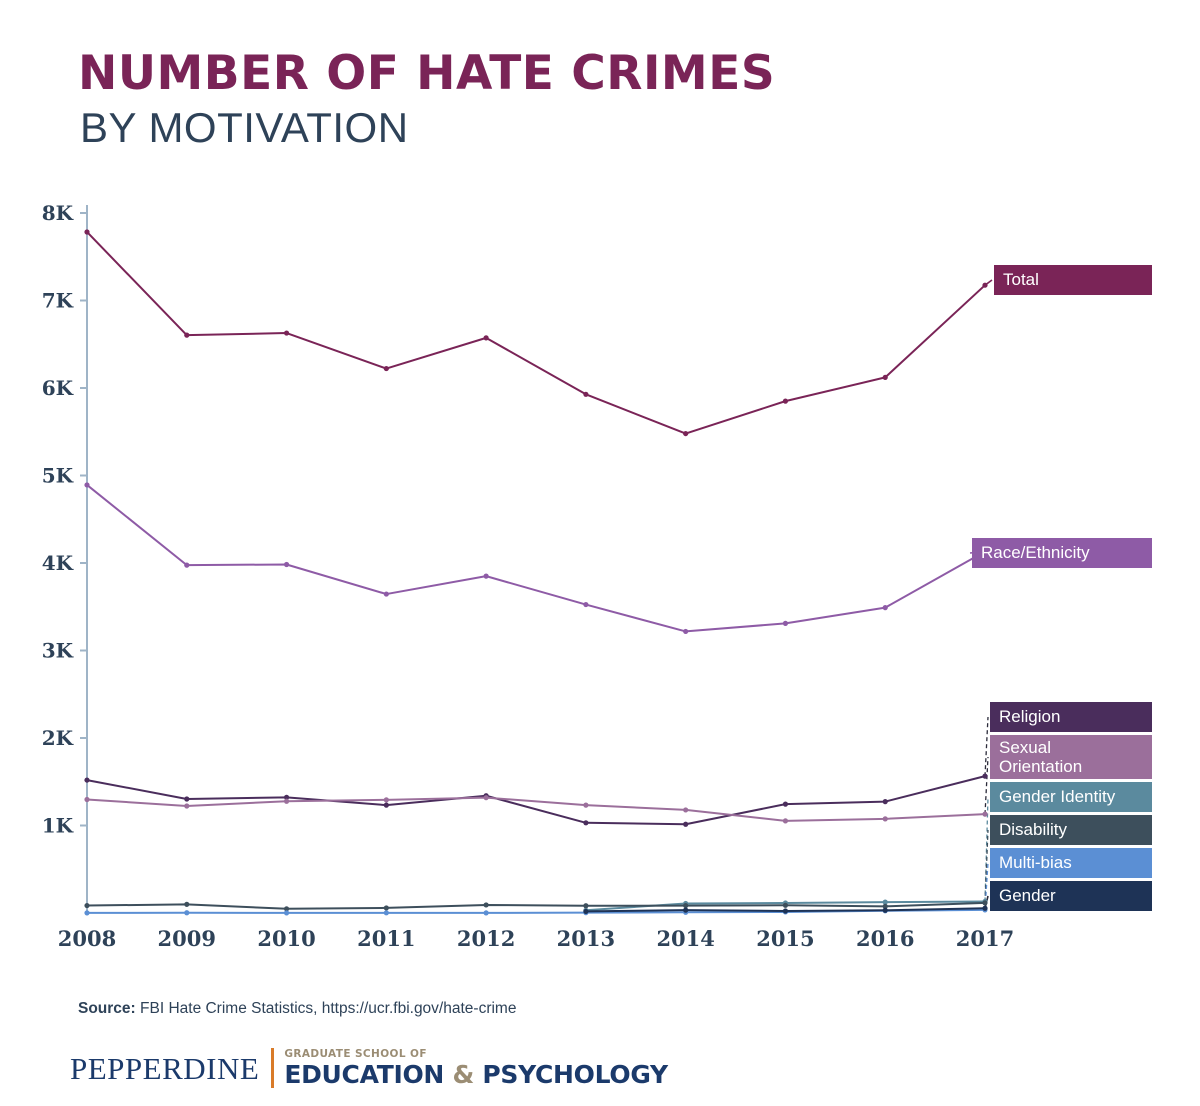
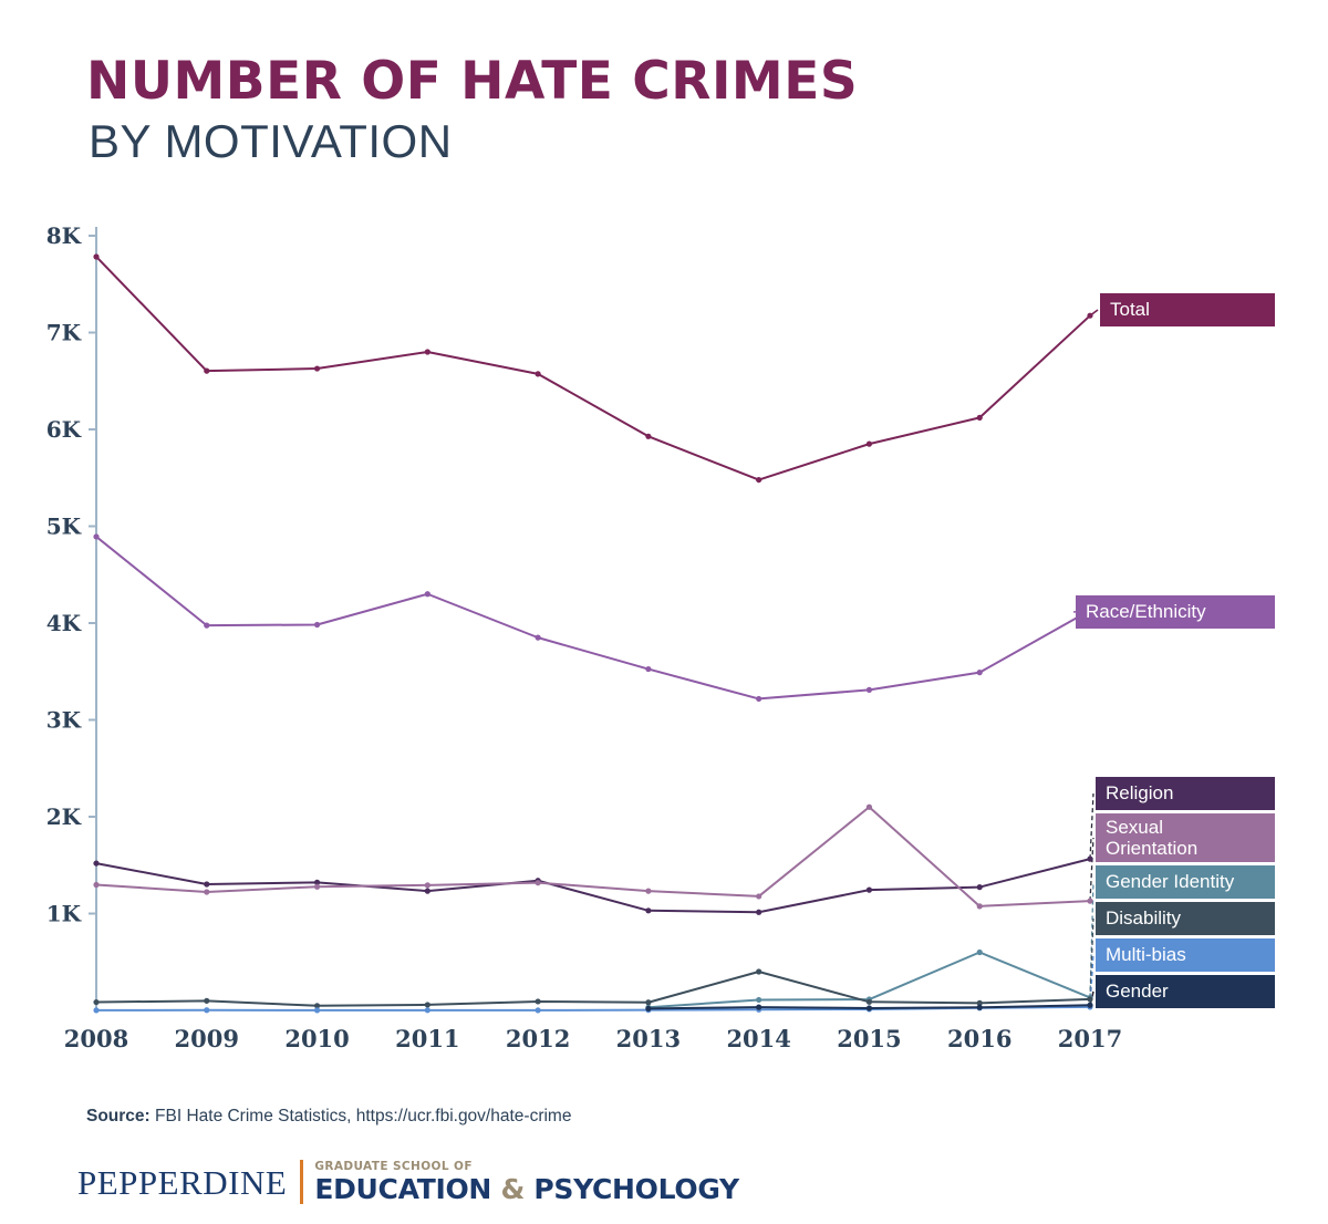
Total/2011: 6.2K -> 6.8K
Race/Ethnicity/2011: 3.6K -> 4.3K
Disability/2014: 0.1K -> 0.4K
Sexual Orientation/2015: 1.1K -> 2.1K
Gender Identity/2016: 0.1K -> 0.6K
